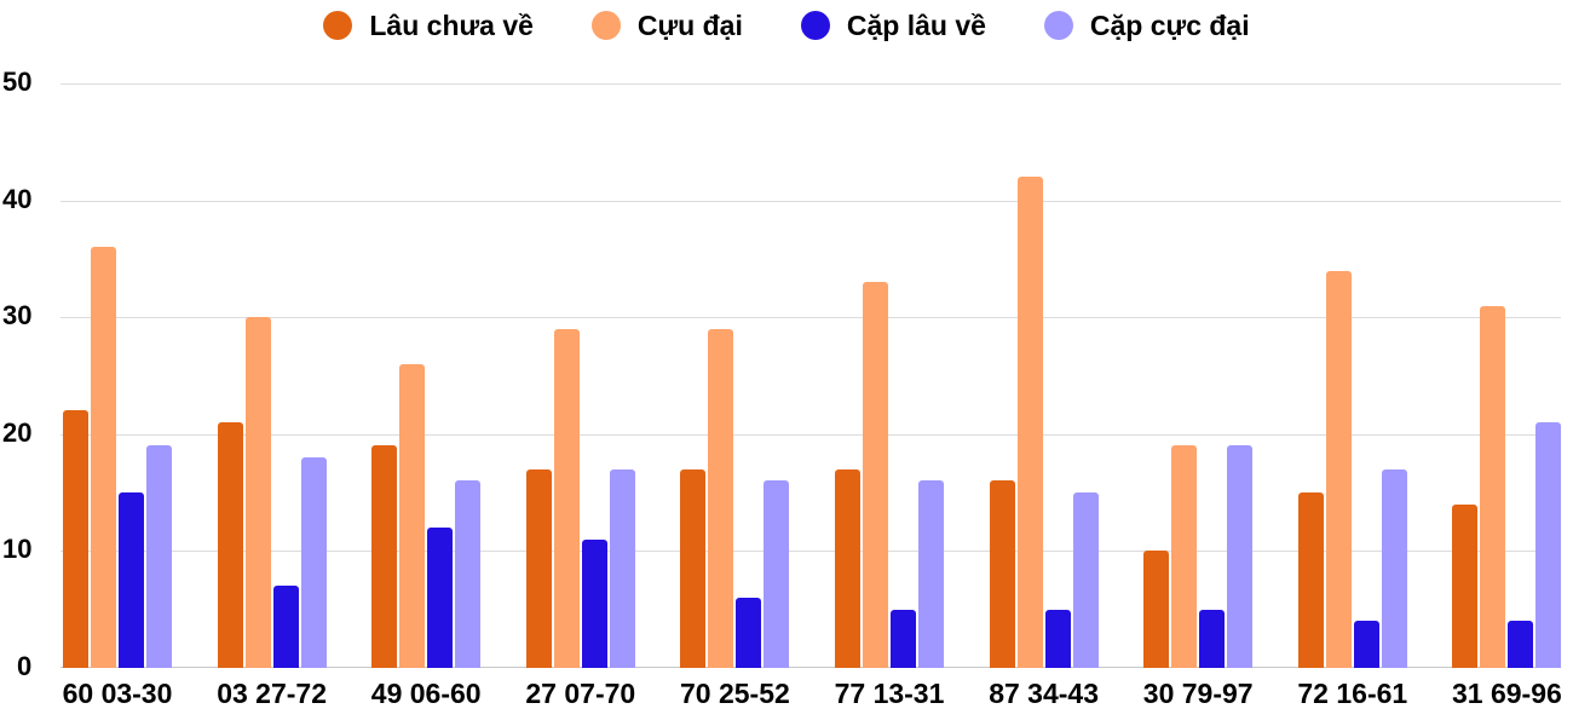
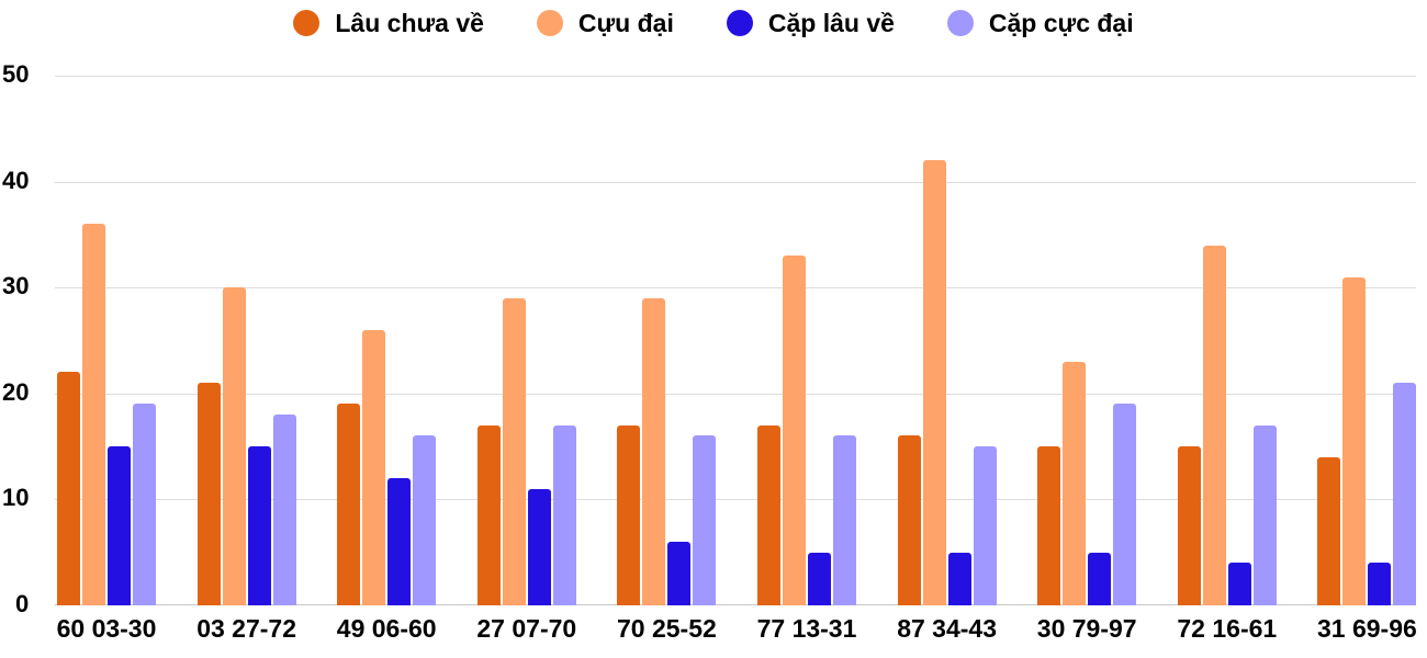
Cặp lâu về/03 27-72: 7 -> 15
Lâu chưa về/30 79-97: 10 -> 15
Cựu đại/30 79-97: 19 -> 23
